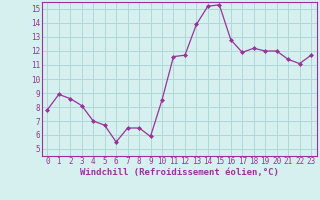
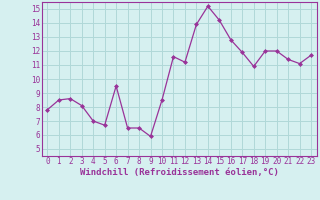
1: 8.9 -> 8.5
6: 5.5 -> 9.5
12: 11.7 -> 11.2
15: 15.3 -> 14.2
18: 12.2 -> 10.9
